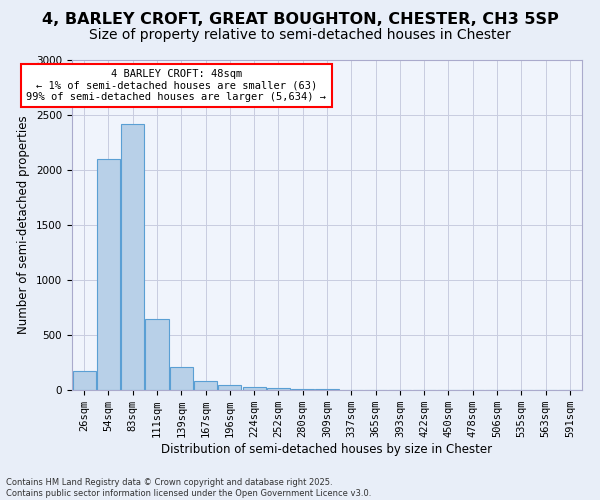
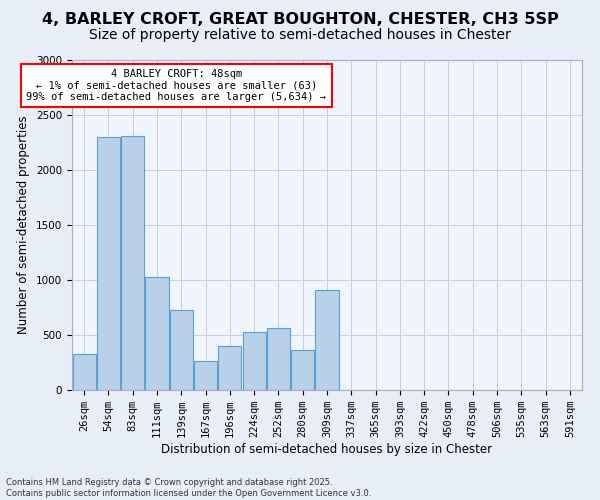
26sqm: 180 -> 330
54sqm: 2100 -> 2300
83sqm: 2420 -> 2310
111sqm: 650 -> 1030
139sqm: 210 -> 730
167sqm: 80 -> 260
196sqm: 40 -> 400
224sqm: 30 -> 530
252sqm: 20 -> 560
280sqm: 10 -> 360
309sqm: 0 -> 910
